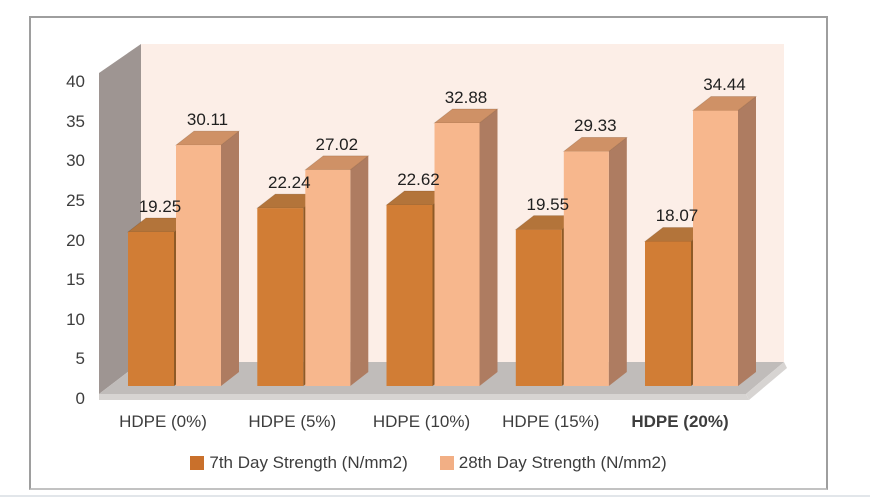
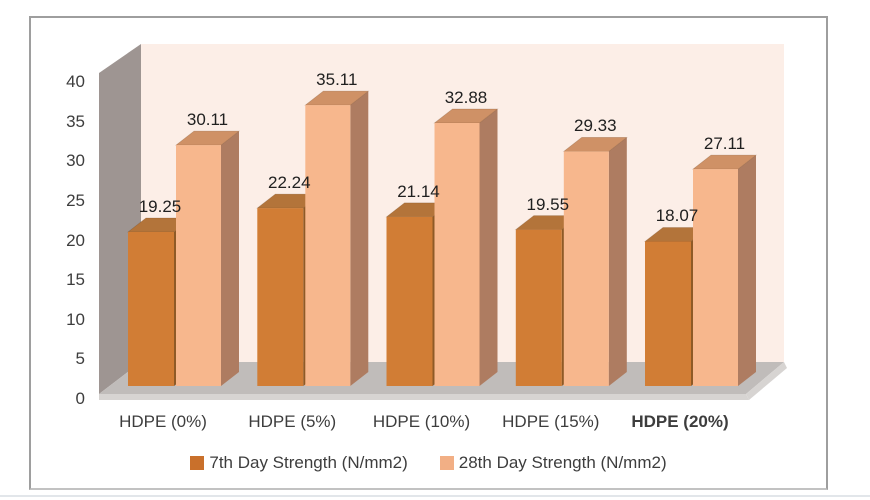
28th Day Strength (N/mm2)/HDPE (5%): 27.02 -> 35.11
7th Day Strength (N/mm2)/HDPE (10%): 22.62 -> 21.14
28th Day Strength (N/mm2)/HDPE (20%): 34.44 -> 27.11
